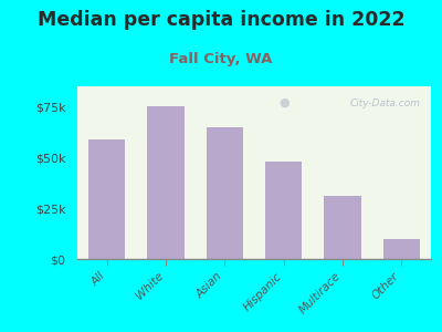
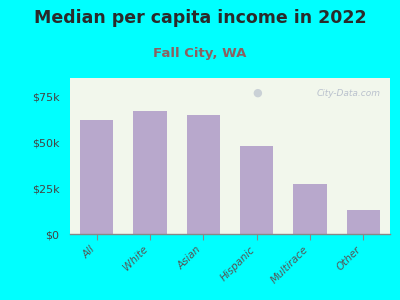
All: $59k -> $62k
White: $75k -> $67k
Multirace: $31k -> $27k
Other: $10k -> $13k
